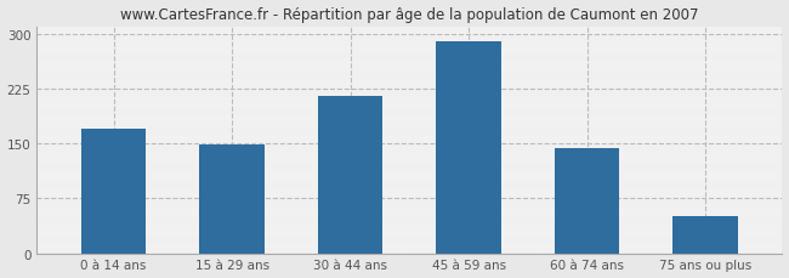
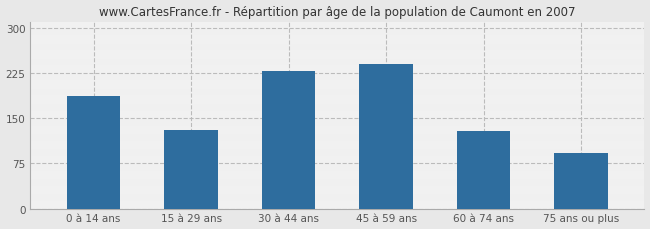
0 à 14 ans: 170 -> 186
15 à 29 ans: 148 -> 130
30 à 44 ans: 215 -> 228
45 à 59 ans: 290 -> 240
60 à 74 ans: 143 -> 128
75 ans ou plus: 50 -> 92
